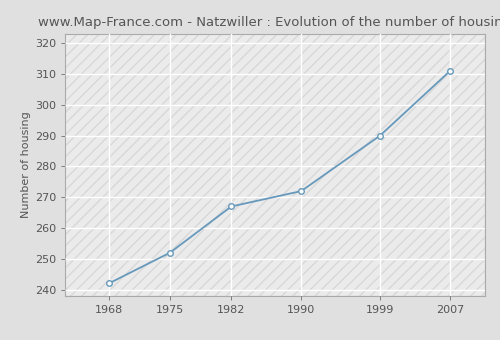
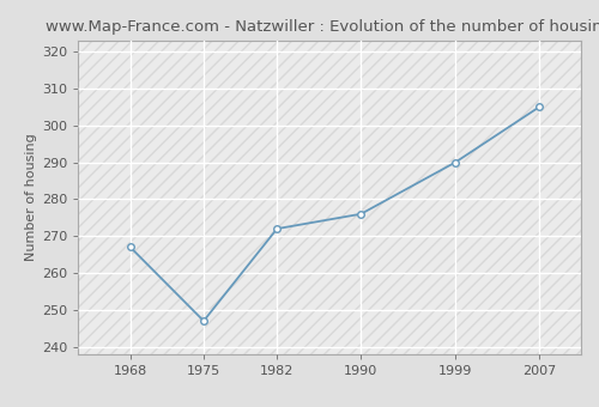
1968: 242 -> 267
1975: 252 -> 247
1982: 267 -> 272
1990: 272 -> 276
2007: 311 -> 305
